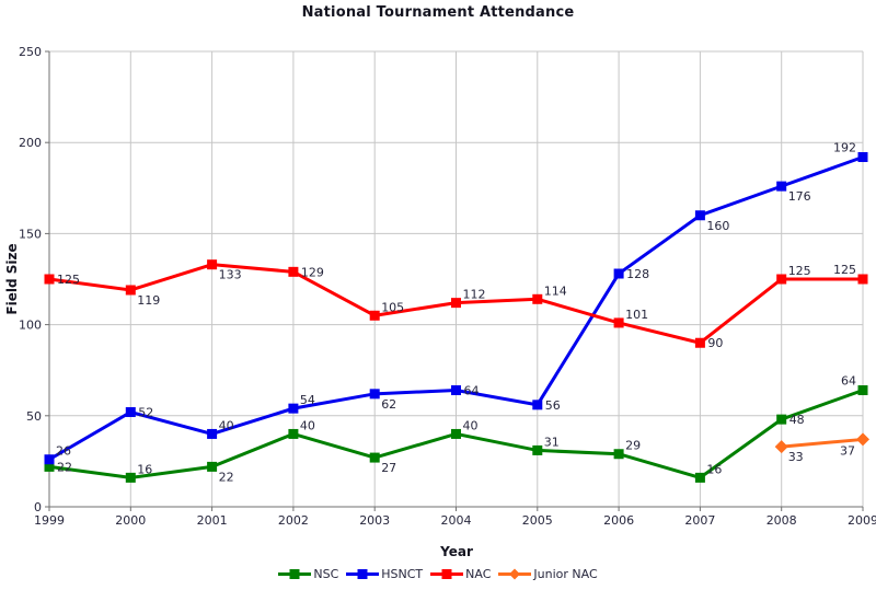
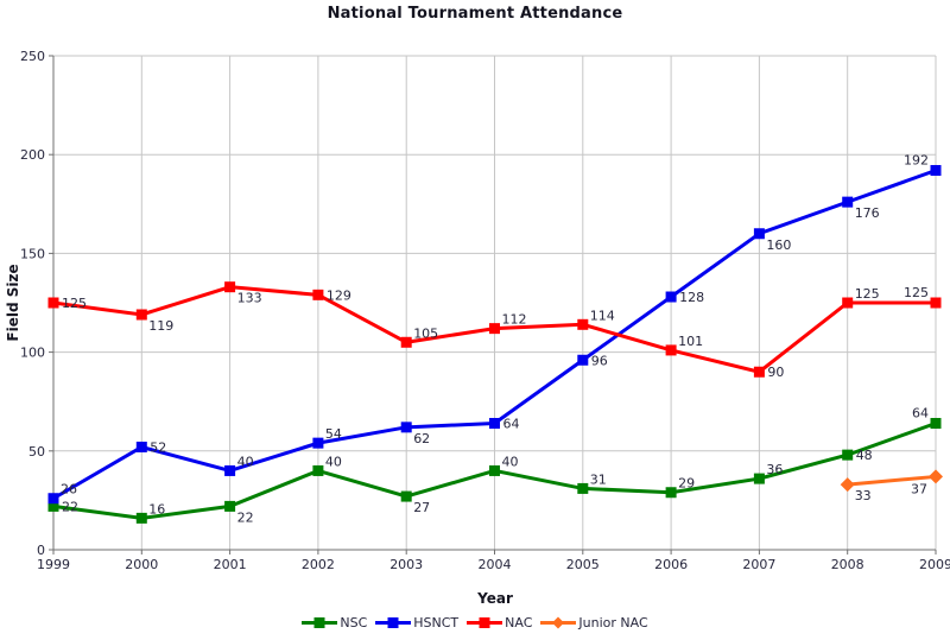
HSNCT/2005: 56 -> 96
NSC/2007: 16 -> 36
